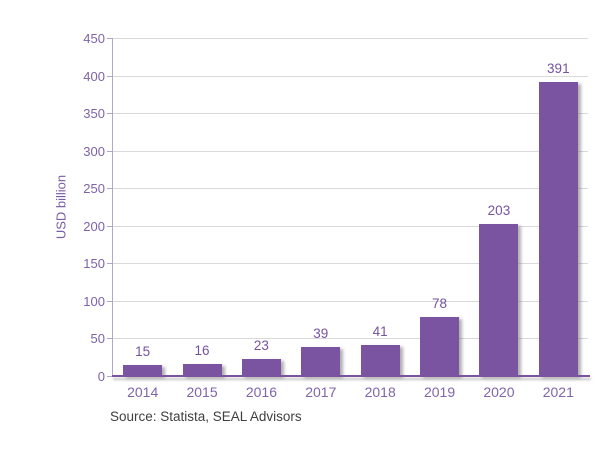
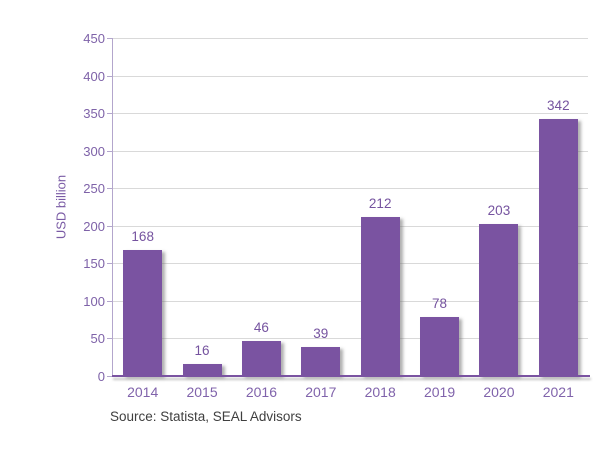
2014: 15 -> 168
2016: 23 -> 46
2018: 41 -> 212
2021: 391 -> 342
